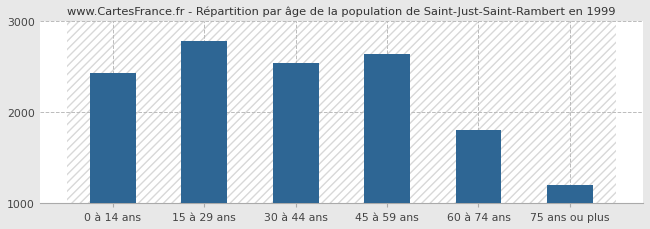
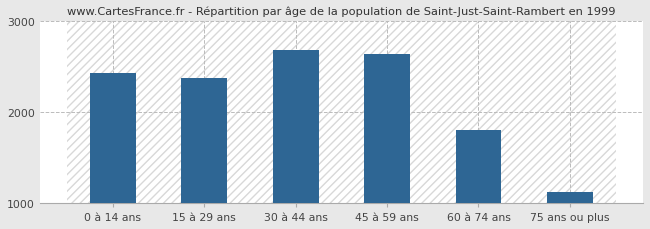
15 à 29 ans: 2780 -> 2380
30 à 44 ans: 2540 -> 2680
75 ans ou plus: 1200 -> 1120
